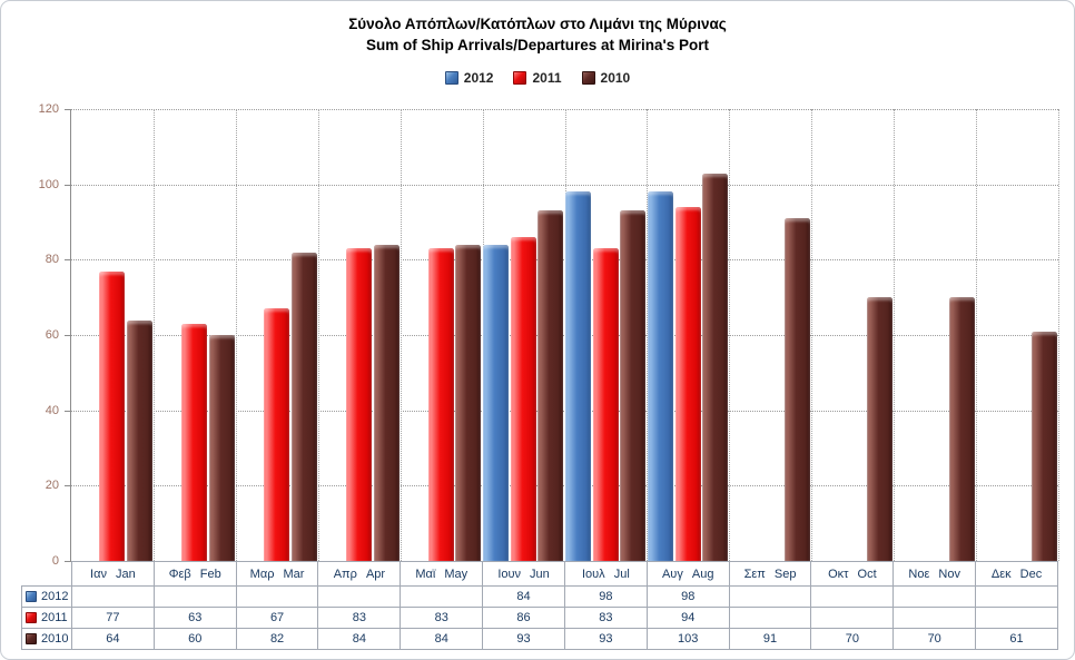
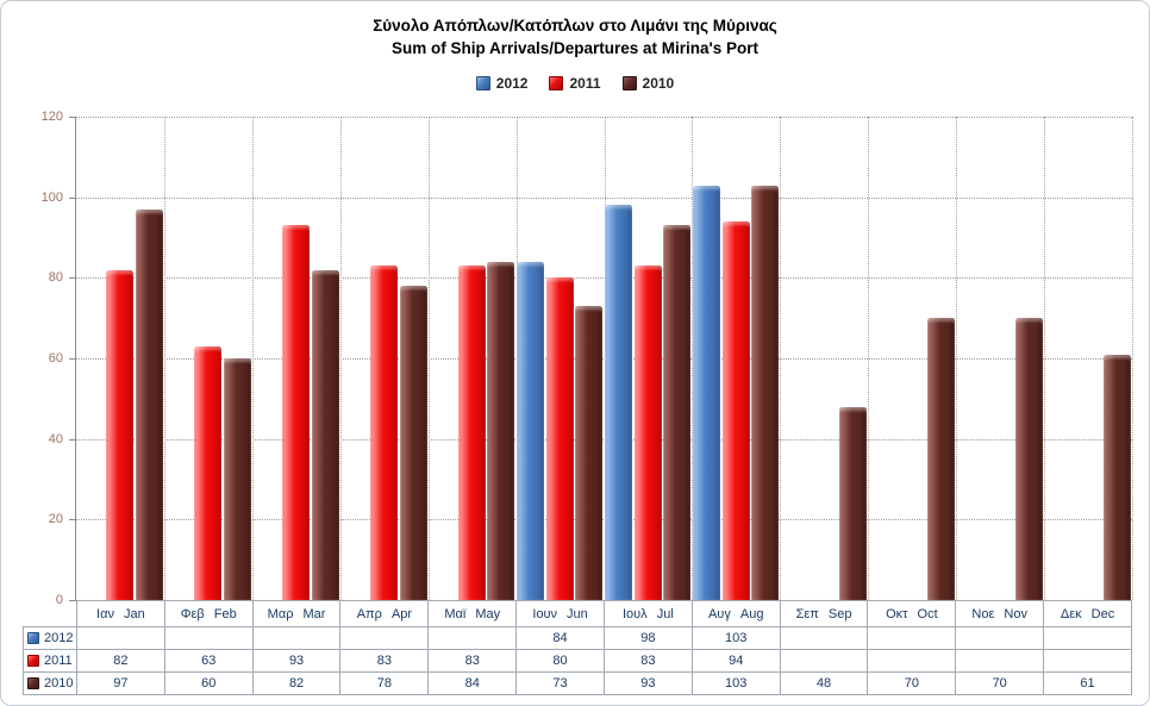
2011/Ιαν Jan: 77 -> 82
2010/Ιαν Jan: 64 -> 97
2011/Μαρ Mar: 67 -> 93
2010/Απρ Apr: 84 -> 78
2011/Ιουν Jun: 86 -> 80
2010/Ιουν Jun: 93 -> 73
2012/Αυγ Aug: 98 -> 103
2010/Σεπ Sep: 91 -> 48
